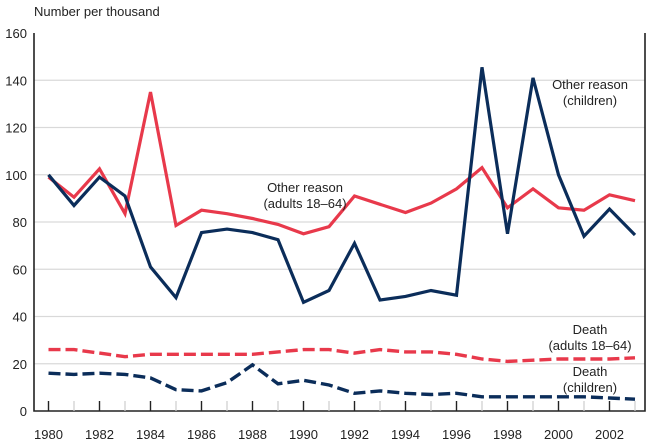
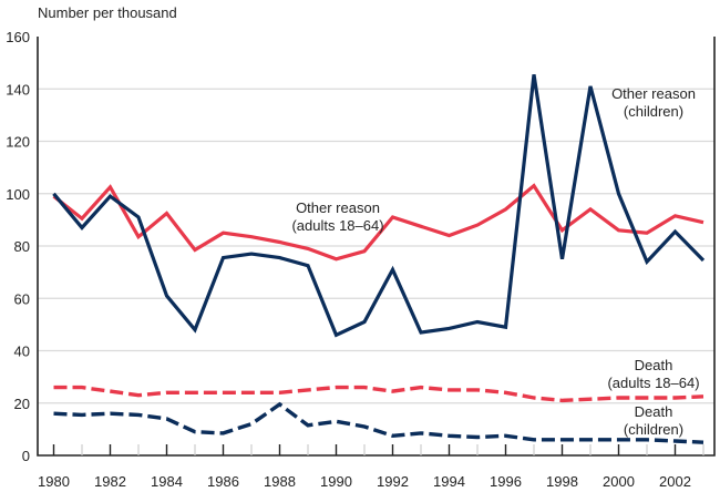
Other reason (adults 18–64)/1984: 135 -> 92
